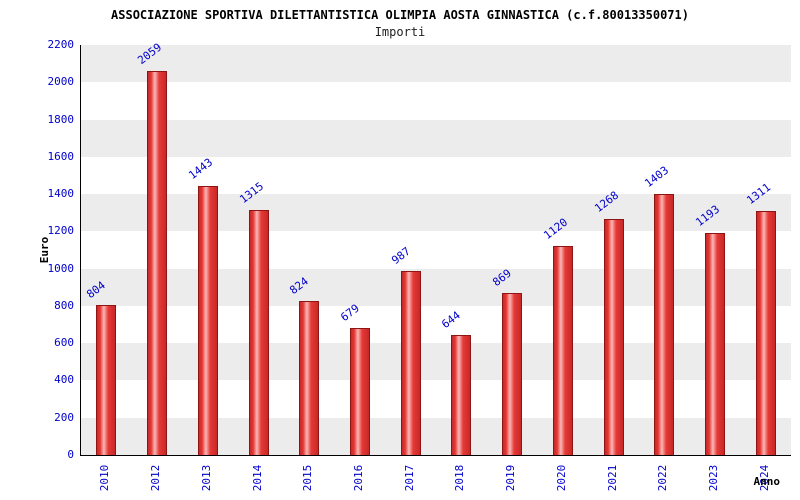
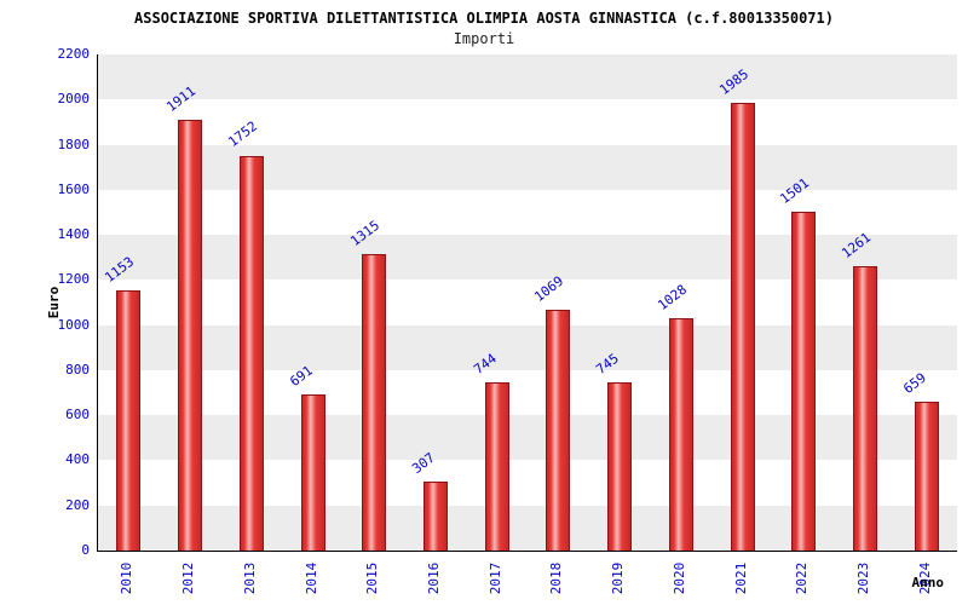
2010: 804 -> 1153
2012: 2059 -> 1911
2013: 1443 -> 1752
2014: 1315 -> 691
2015: 824 -> 1315
2016: 679 -> 307
2017: 987 -> 744
2018: 644 -> 1069
2019: 869 -> 745
2020: 1120 -> 1028
2021: 1268 -> 1985
2022: 1403 -> 1501
2023: 1193 -> 1261
2024: 1311 -> 659
